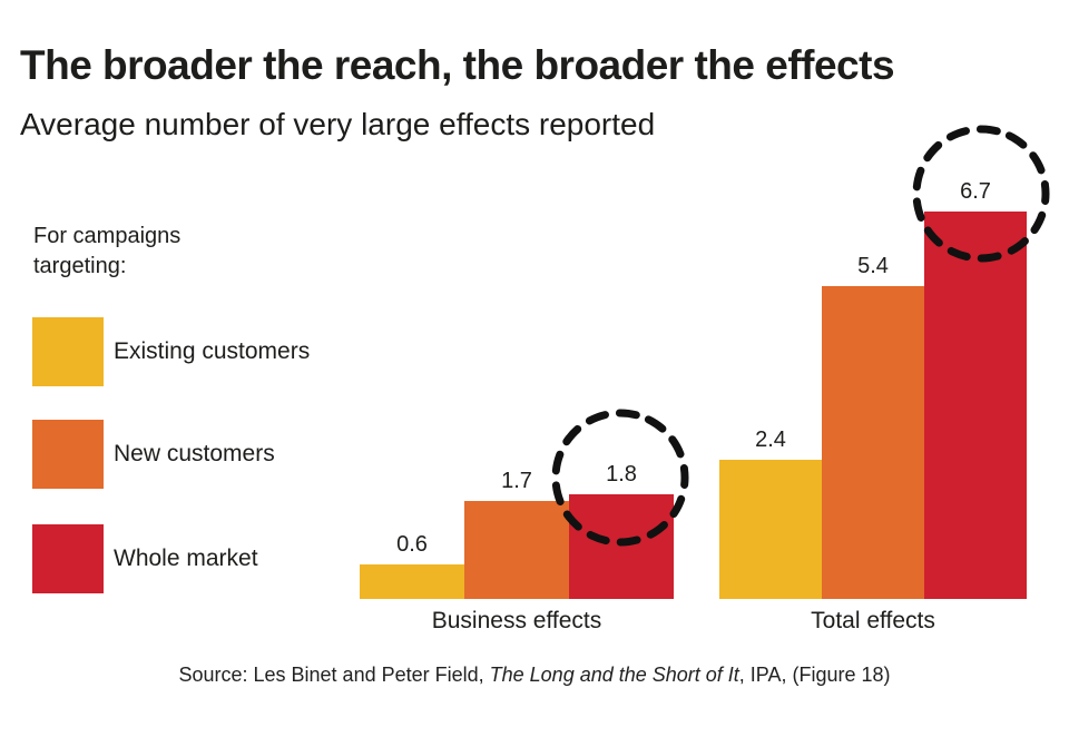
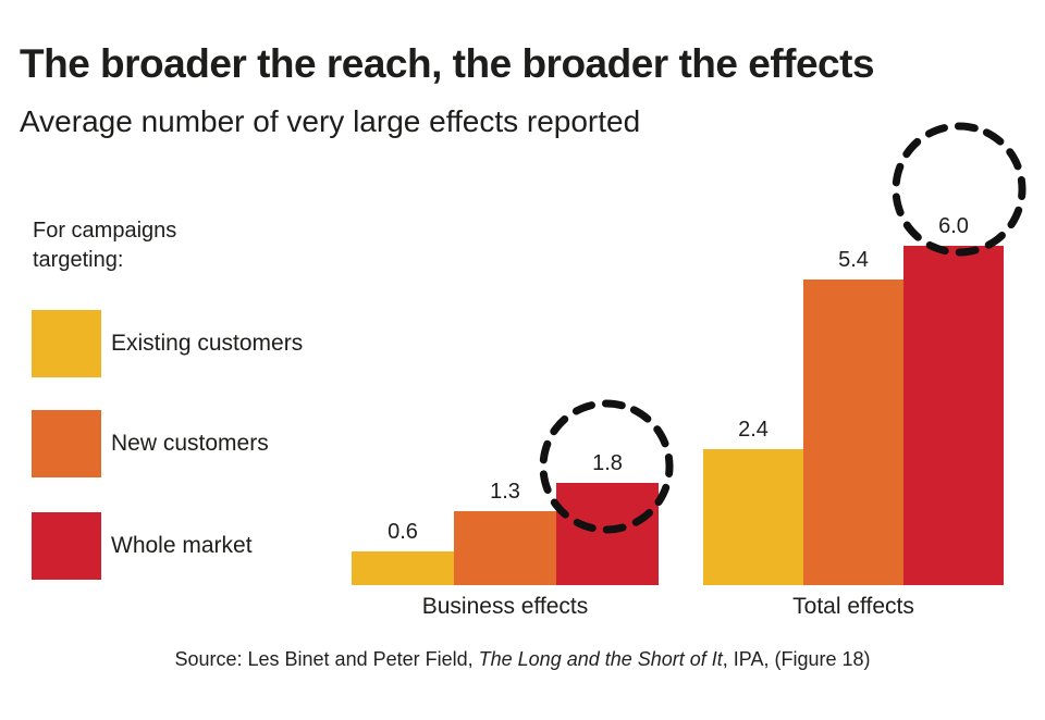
New customers/Business effects: 1.7 -> 1.3
Whole market/Total effects: 6.7 -> 6.0
